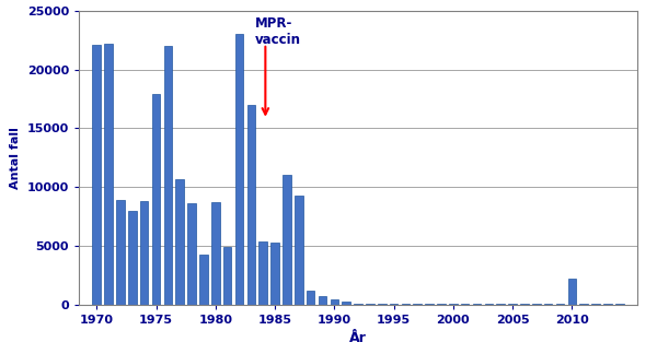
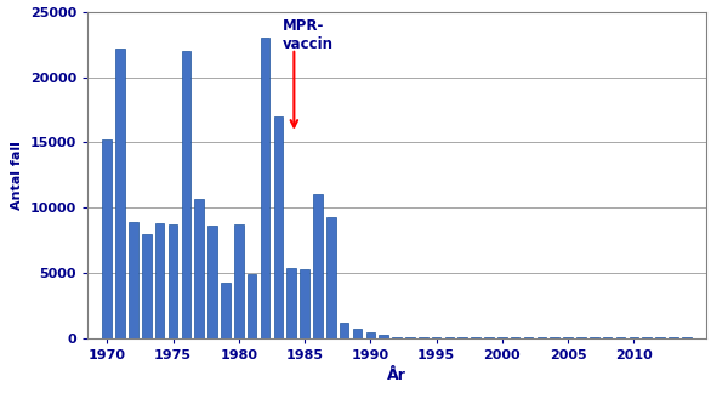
1970: 22100 -> 15200
1975: 17900 -> 8700
2010: 2200 -> 100
